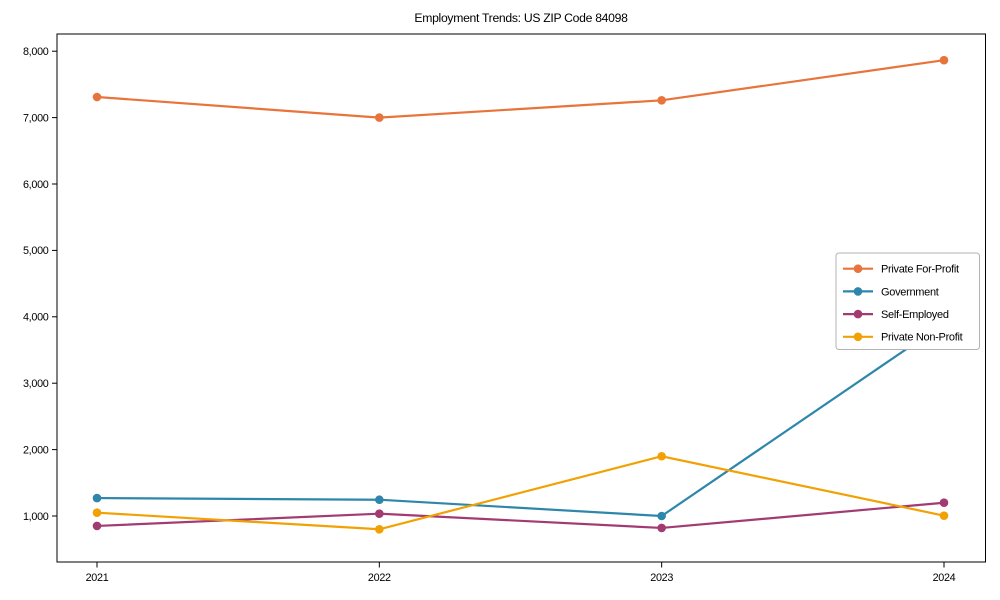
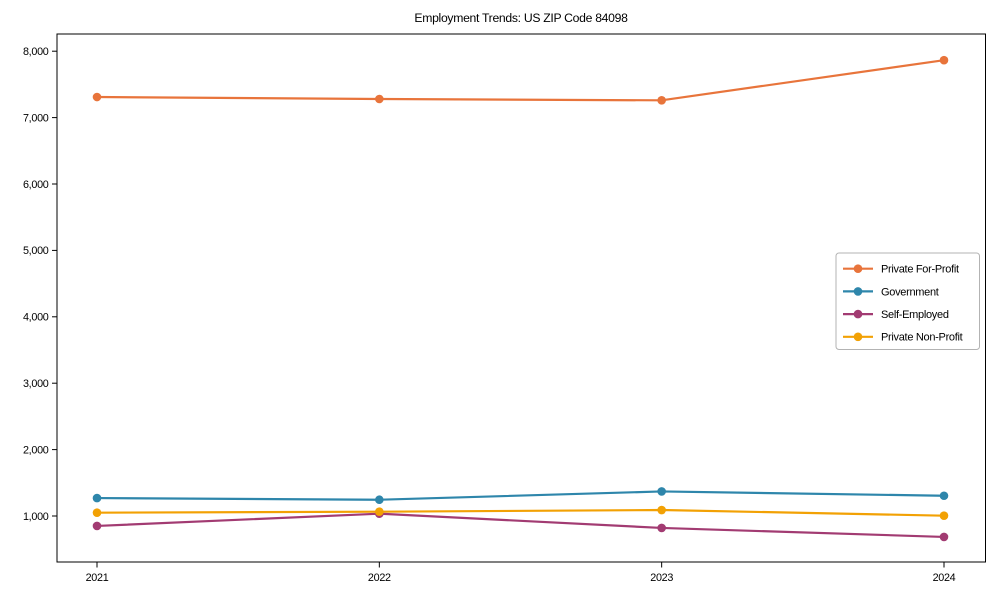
Private For-Profit/2022: 7000 -> 7300
Private Non-Profit/2022: 800 -> 1100
Government/2023: 1000 -> 1400
Private Non-Profit/2023: 1900 -> 1100
Government/2024: 3900 -> 1300
Self-Employed/2024: 1200 -> 700
